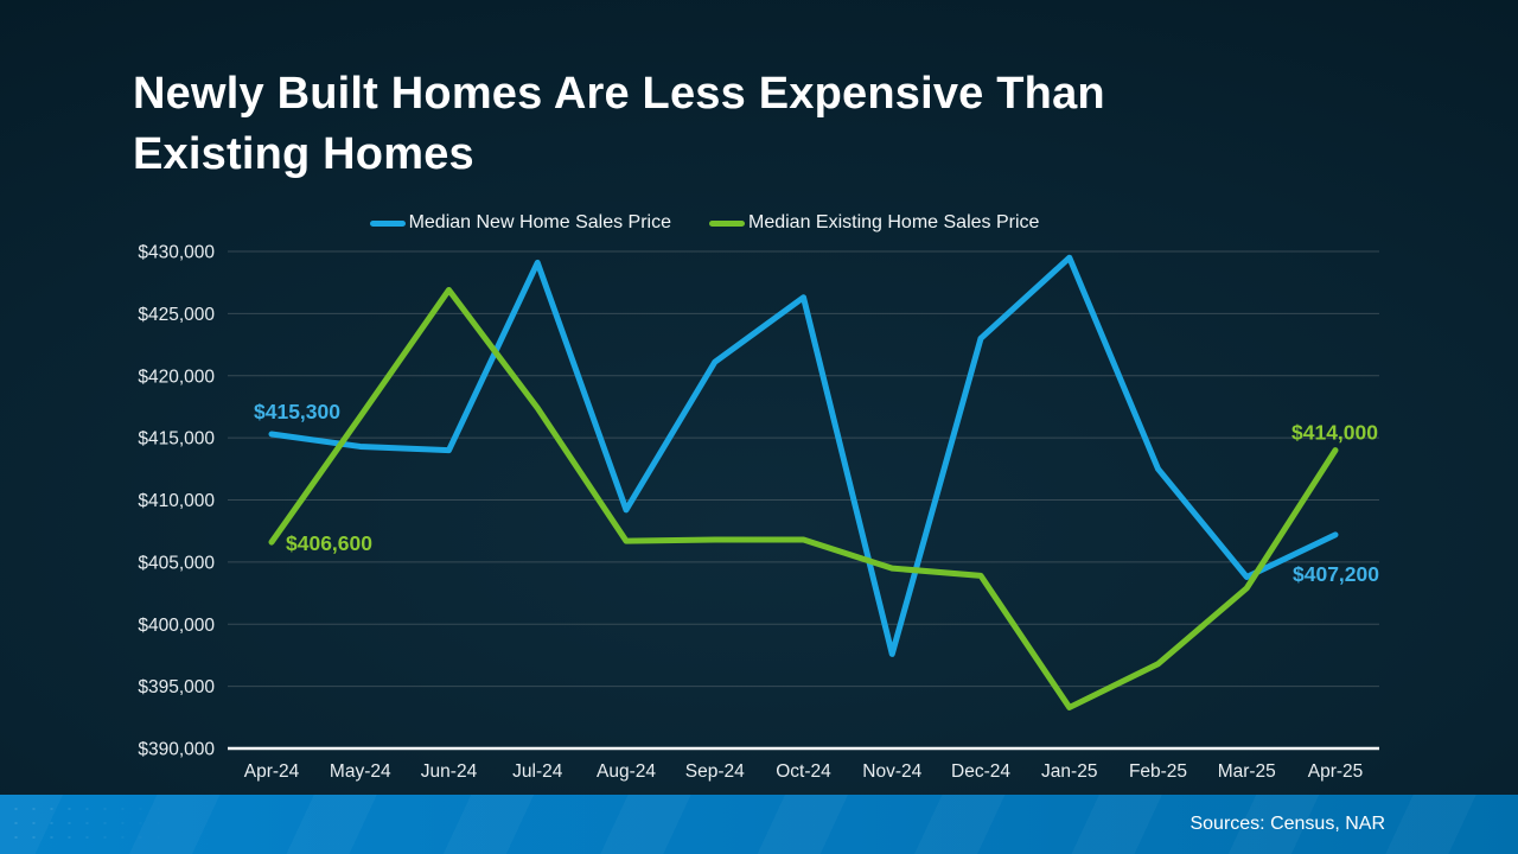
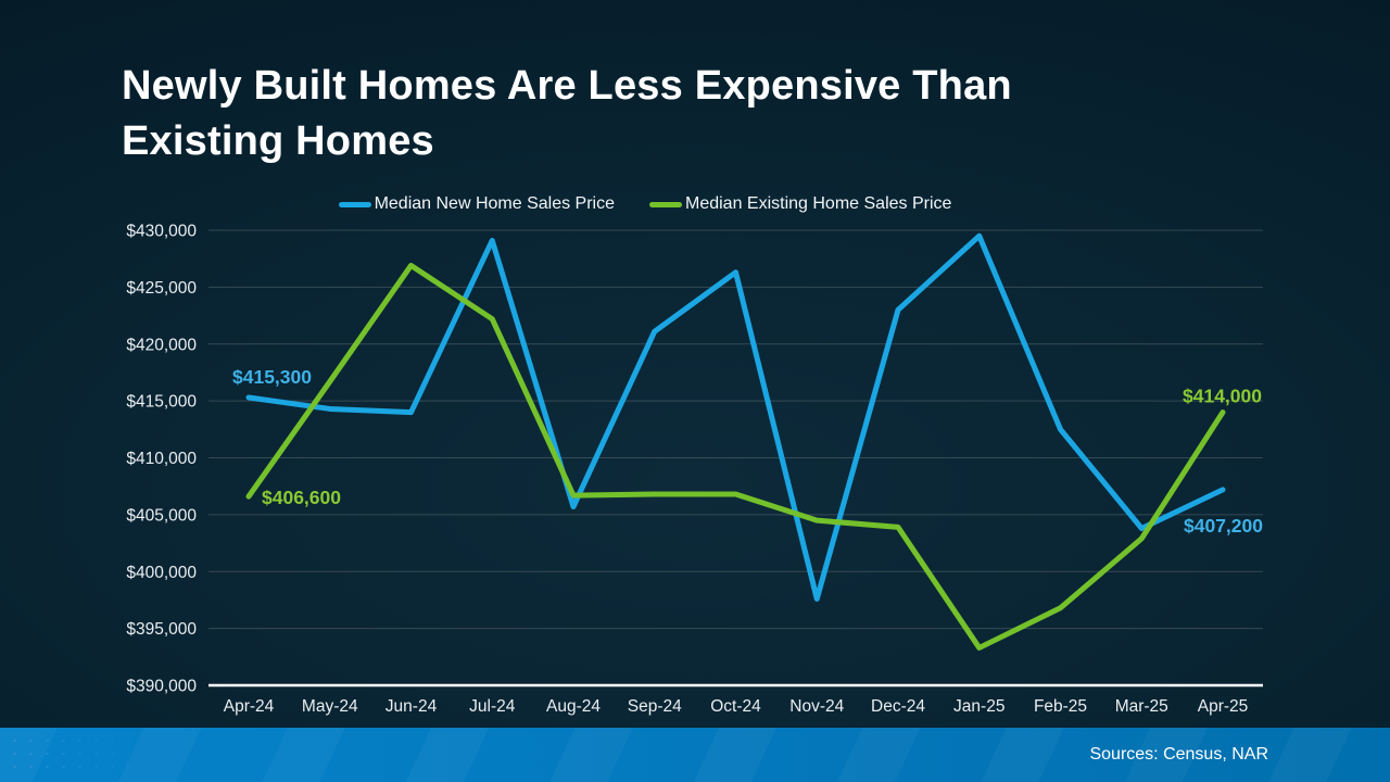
Median Existing Home Sales Price/Jul-24: $417400 -> $422200
Median New Home Sales Price/Aug-24: $409200 -> $405700
